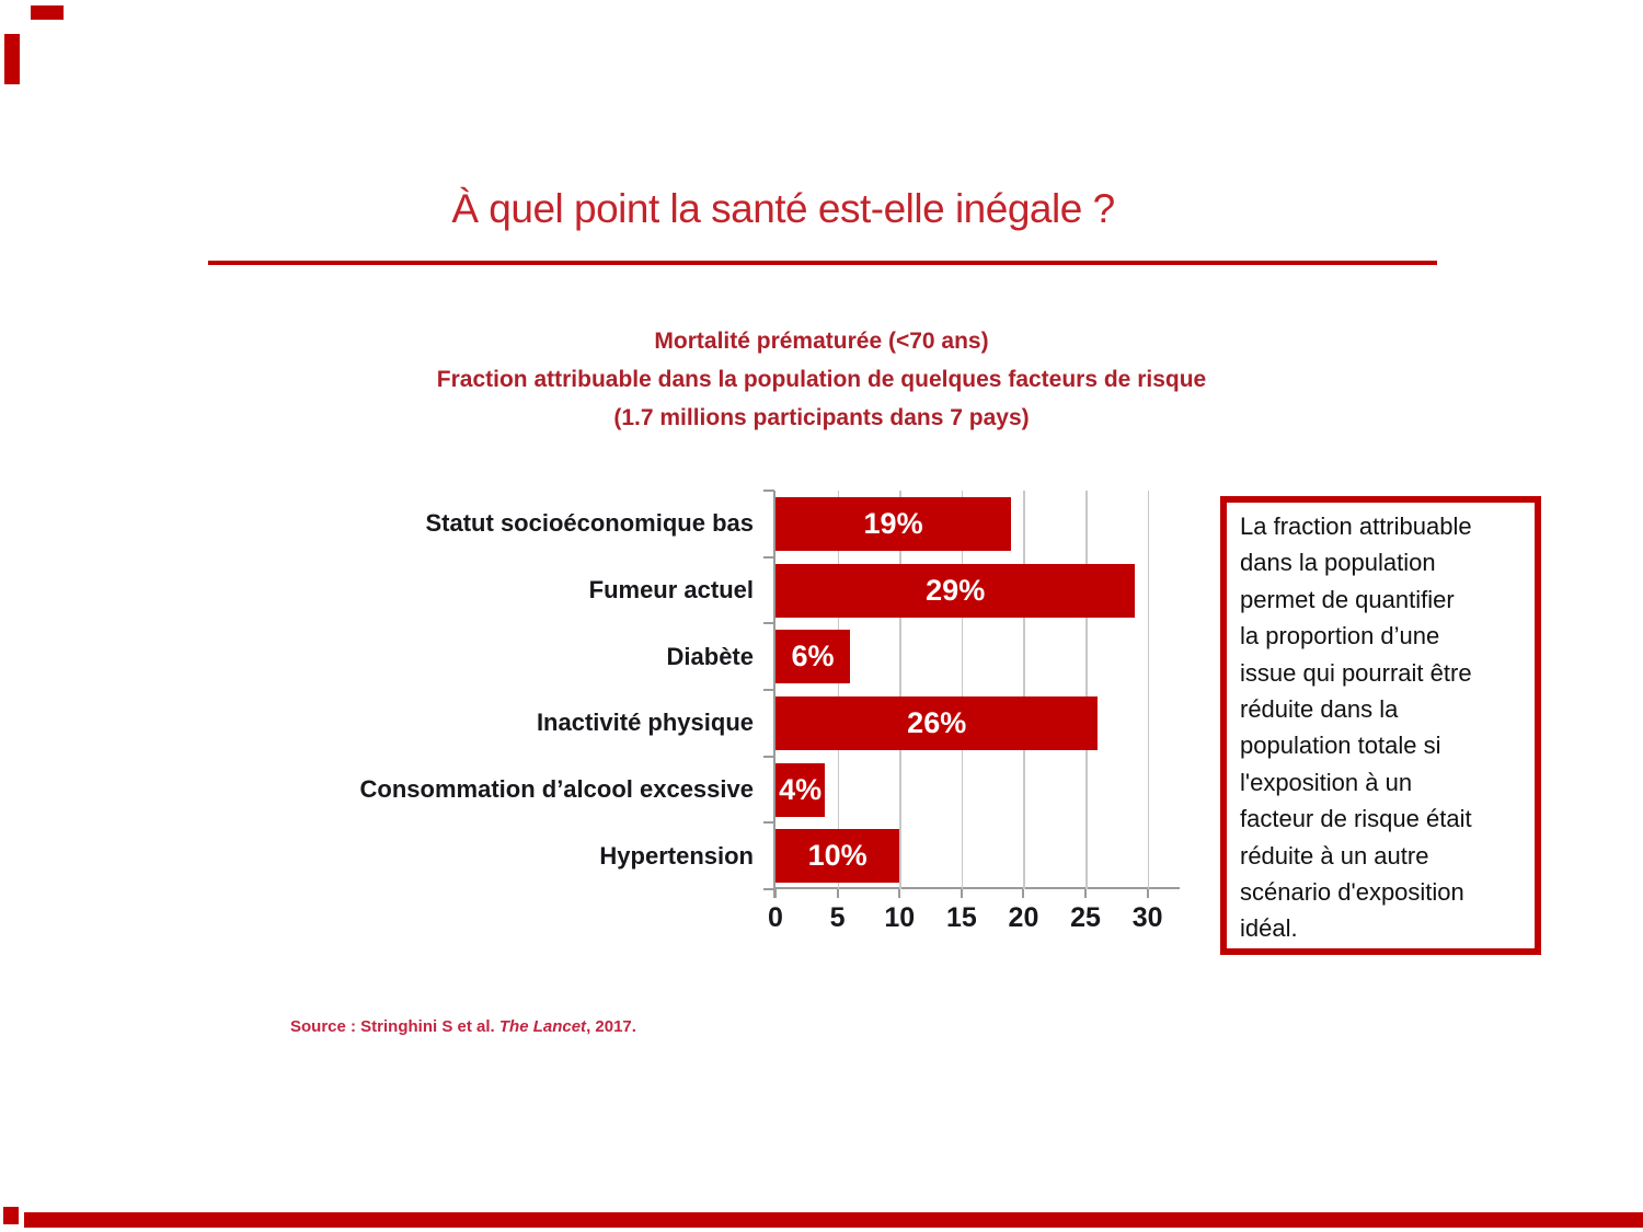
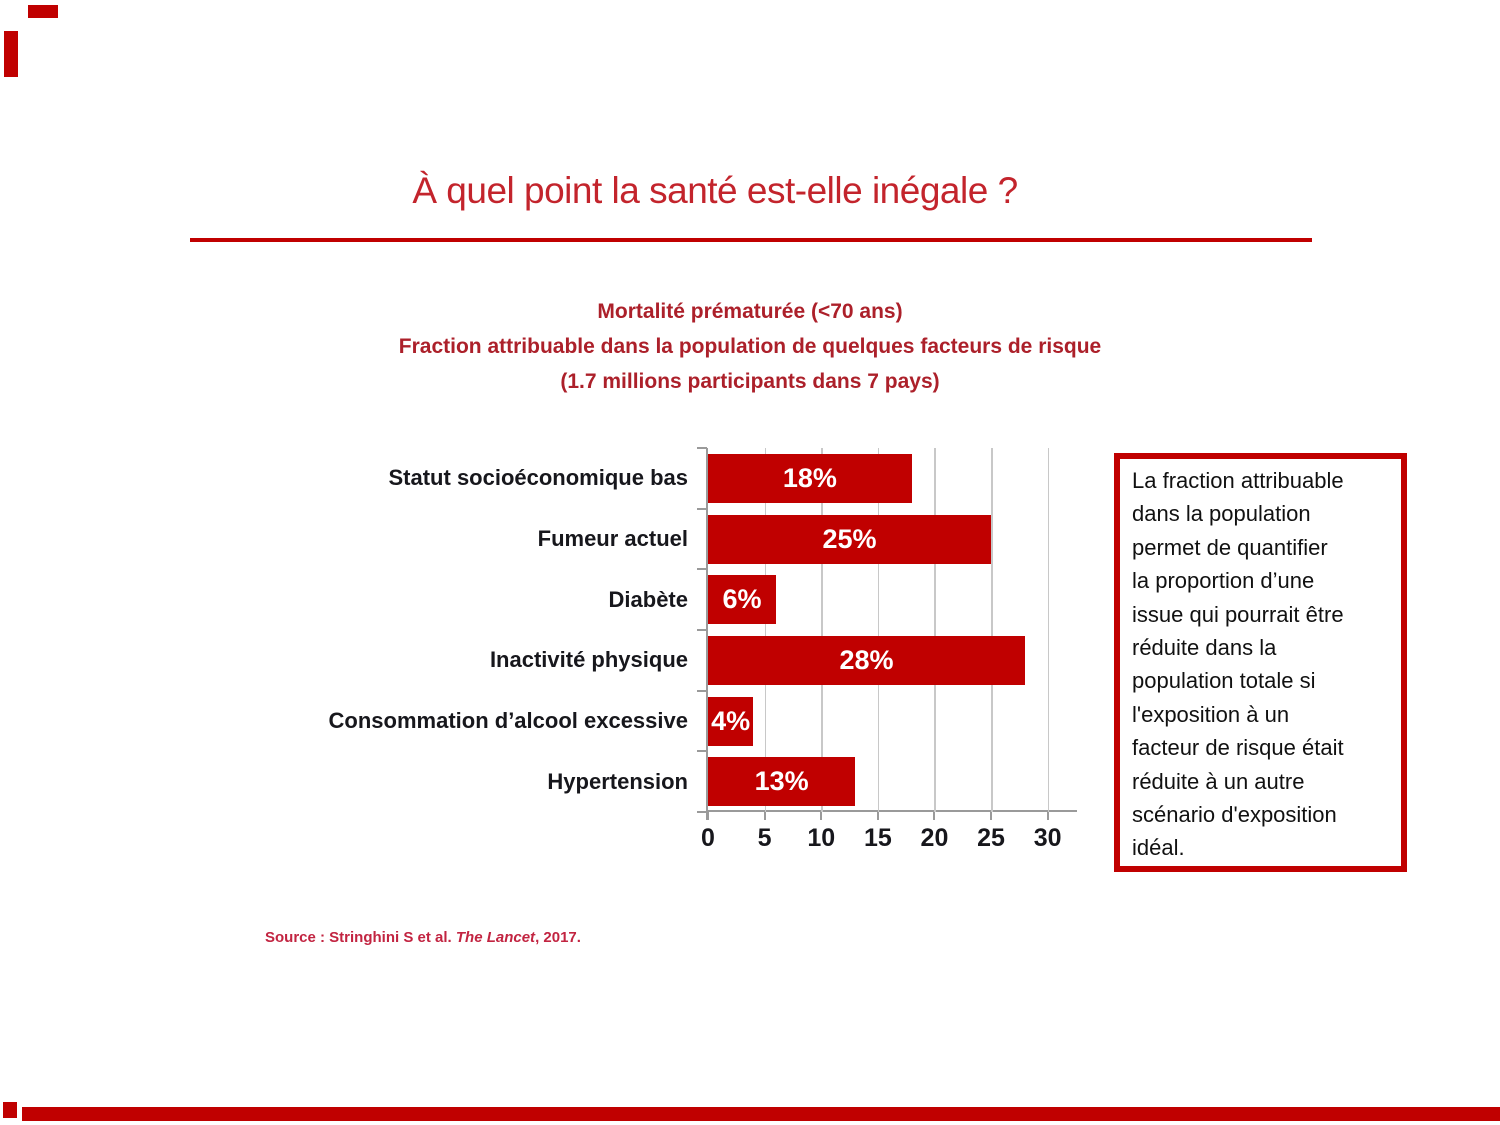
Statut socioéconomique bas: 19% -> 18%
Fumeur actuel: 29% -> 25%
Inactivité physique: 26% -> 28%
Hypertension: 10% -> 13%
